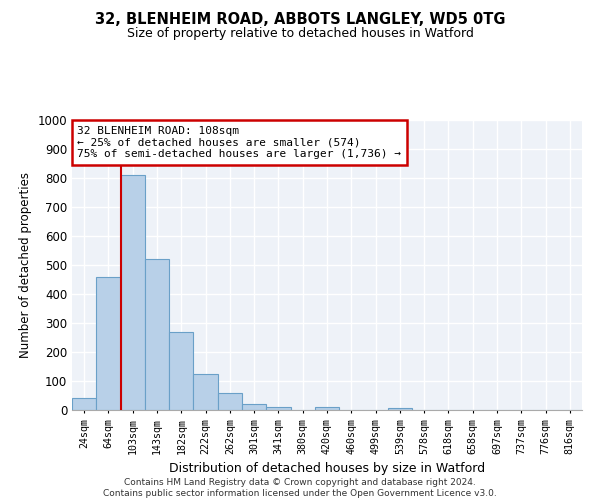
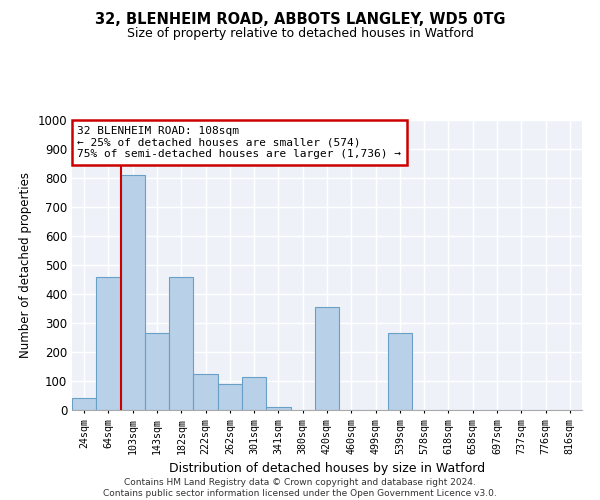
143sqm: 520 -> 265
182sqm: 270 -> 460
262sqm: 57 -> 90
301sqm: 22 -> 115
420sqm: 11 -> 355
539sqm: 8 -> 265
